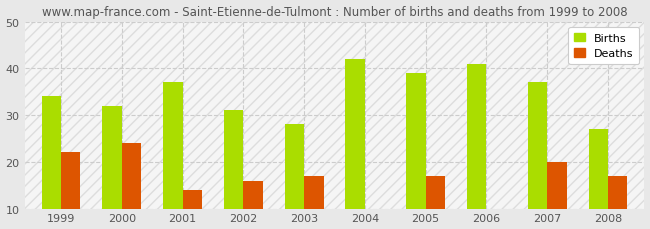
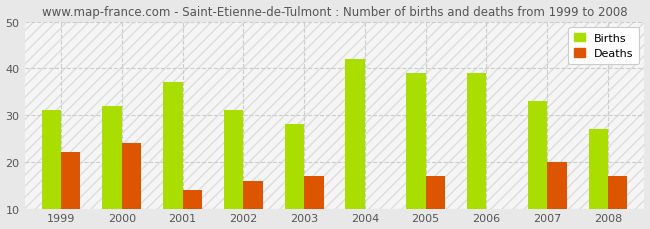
Births/1999: 34 -> 31
Births/2006: 41 -> 39
Births/2007: 37 -> 33
